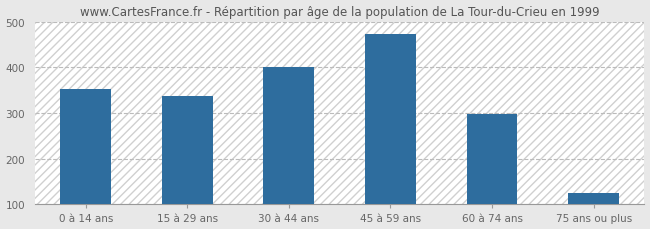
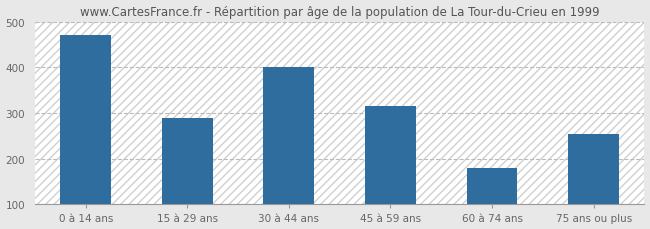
0 à 14 ans: 352 -> 470
15 à 29 ans: 338 -> 290
45 à 59 ans: 472 -> 315
60 à 74 ans: 297 -> 180
75 ans ou plus: 125 -> 255
